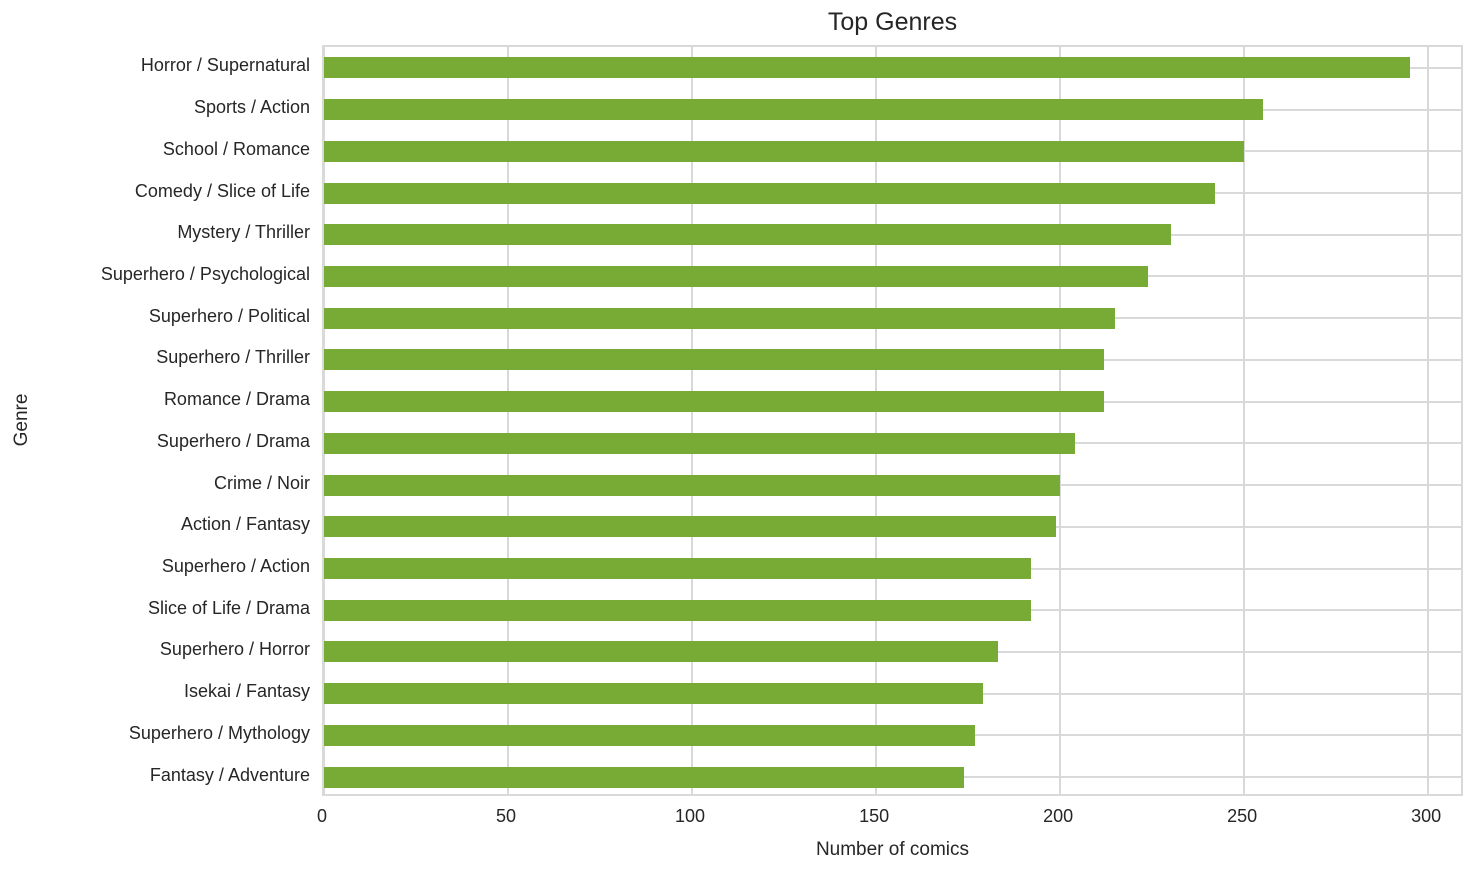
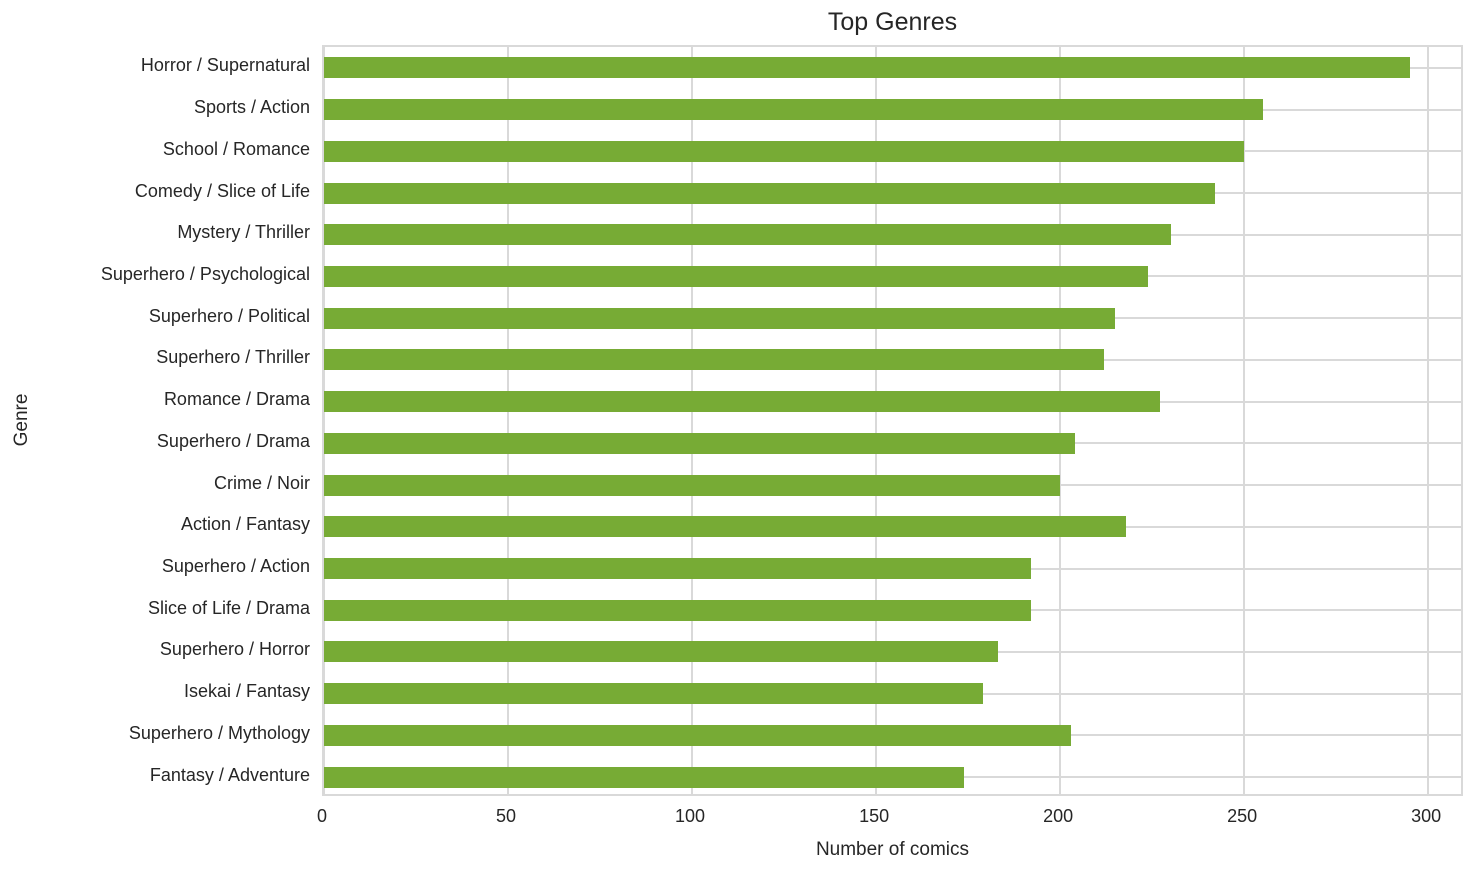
Romance / Drama: 212 -> 227
Action / Fantasy: 199 -> 218
Superhero / Mythology: 177 -> 203
